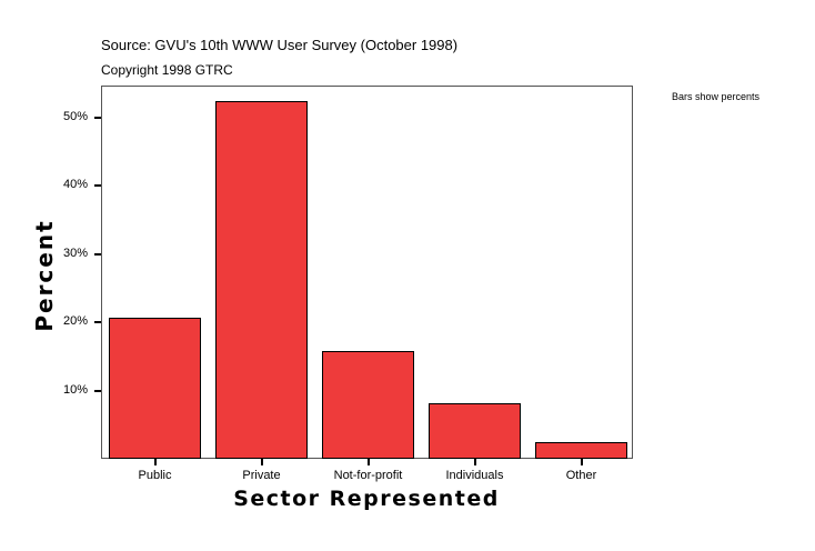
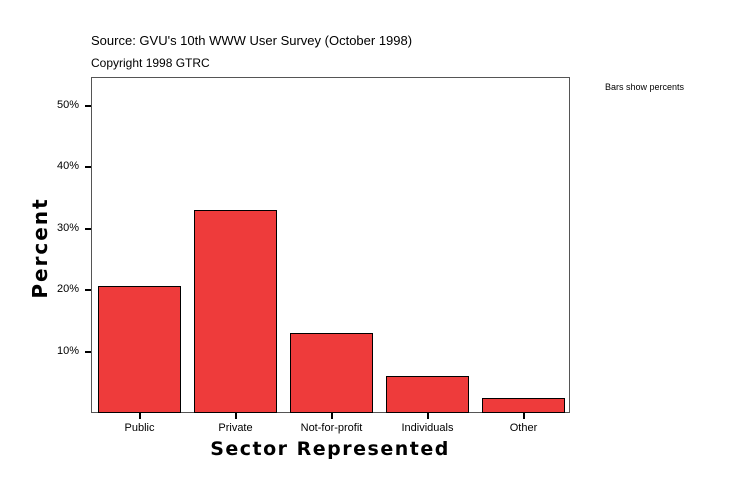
Private: 52% -> 33%
Not-for-profit: 16% -> 13%
Individuals: 8% -> 6%
